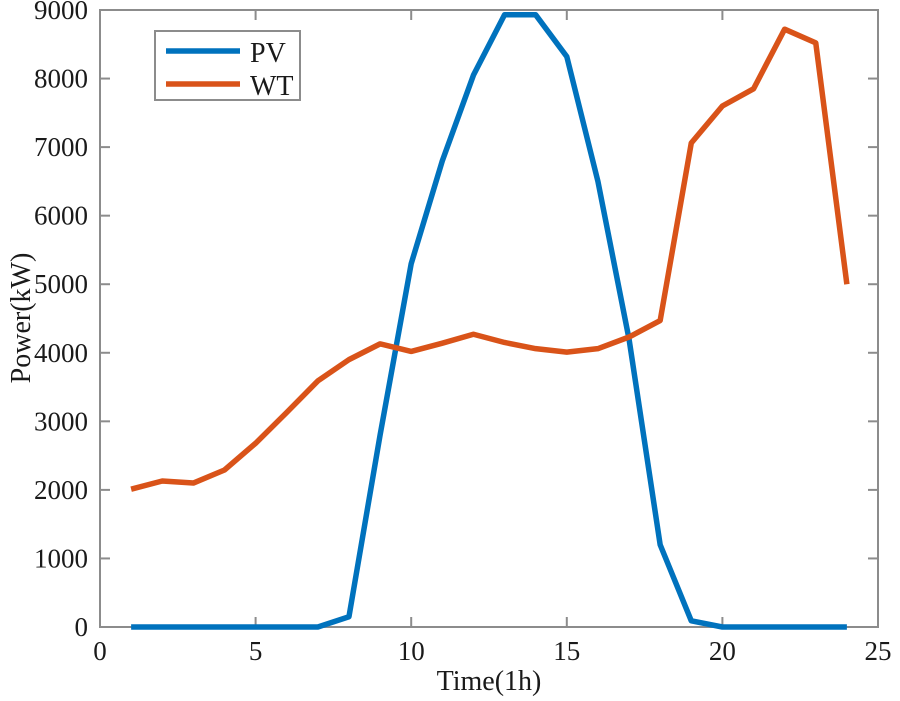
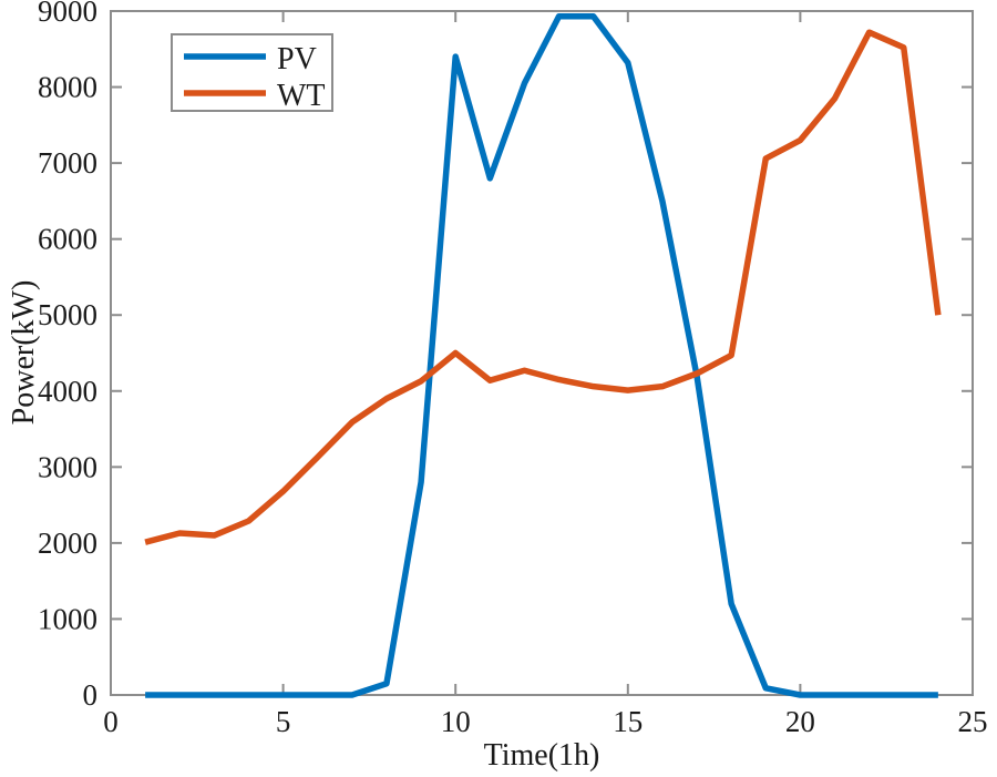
PV/10: 5300 -> 8400
WT/10: 4000 -> 4500
WT/20: 7600 -> 7300
